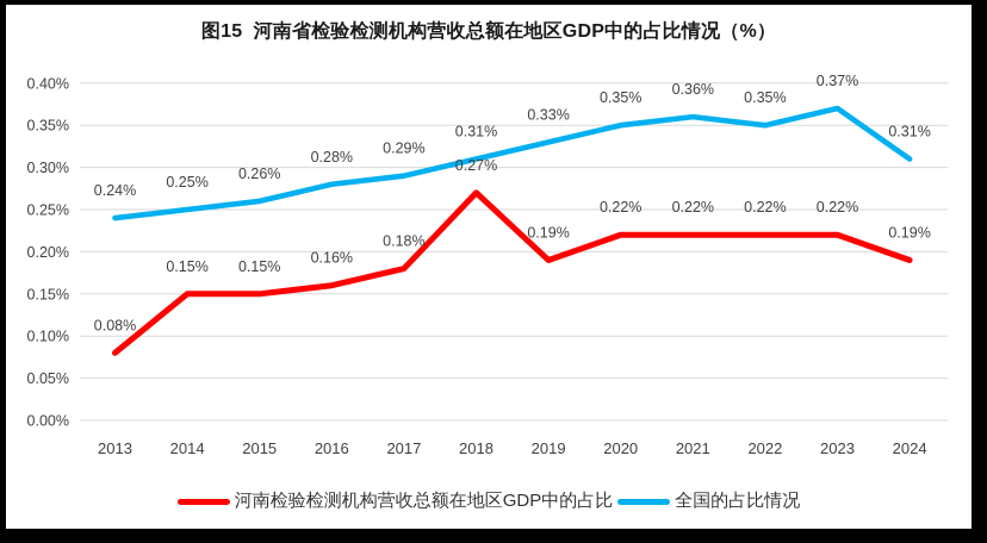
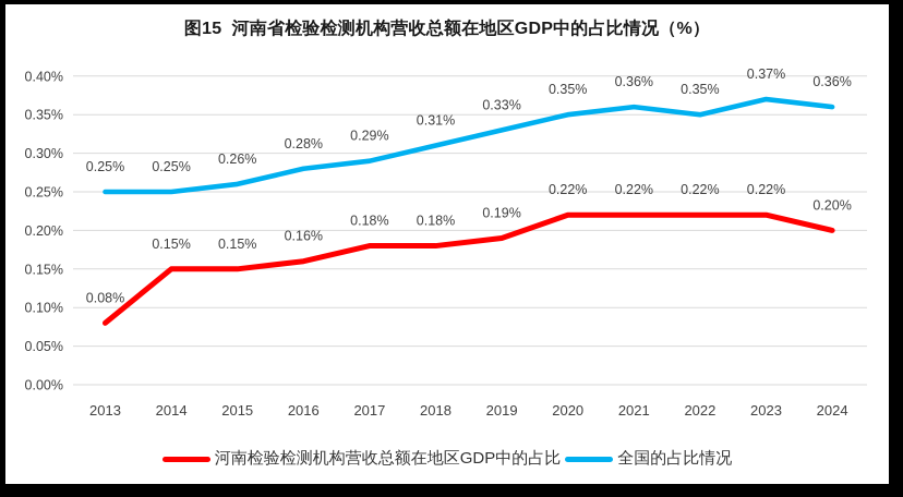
全国的占比情况/2013: 0.24% -> 0.25%
河南检验检测机构营收总额在地区GDP中的占比/2018: 0.27% -> 0.18%
河南检验检测机构营收总额在地区GDP中的占比/2024: 0.19% -> 0.20%
全国的占比情况/2024: 0.31% -> 0.36%
